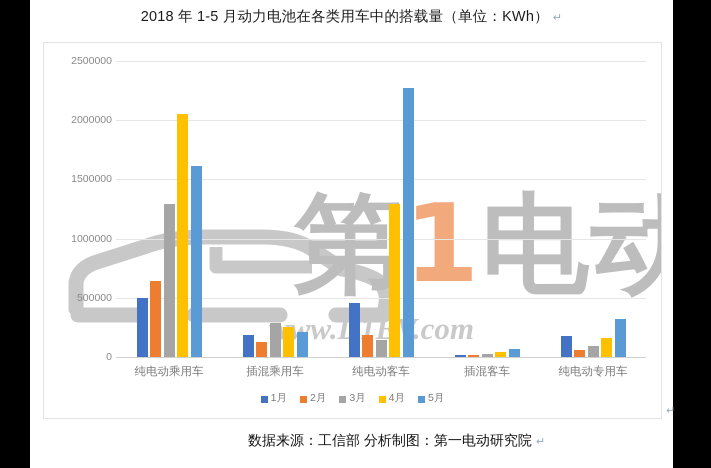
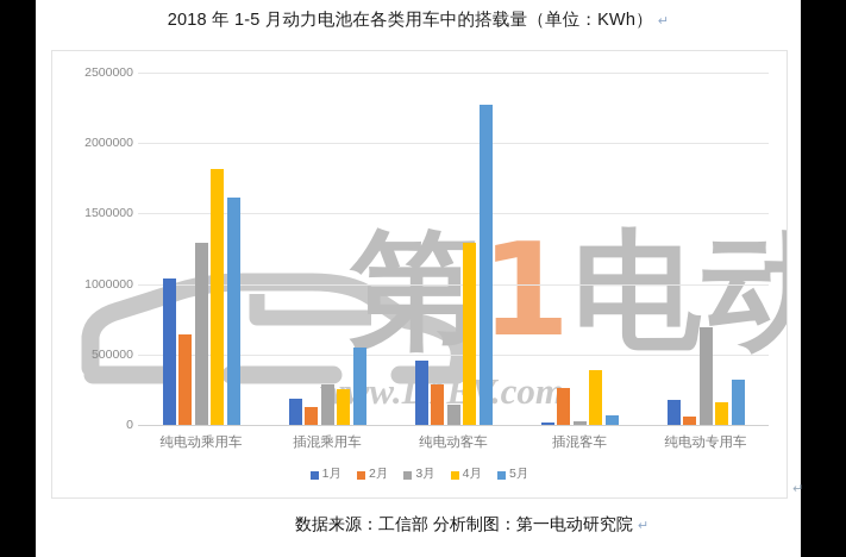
1月/纯电动乘用车: 500000 -> 1040000
4月/纯电动乘用车: 2050000 -> 1820000
5月/插混乘用车: 210000 -> 550000
2月/纯电动客车: 180000 -> 290000
2月/插混客车: 20000 -> 260000
4月/插混客车: 40000 -> 390000
3月/纯电动专用车: 100000 -> 690000
